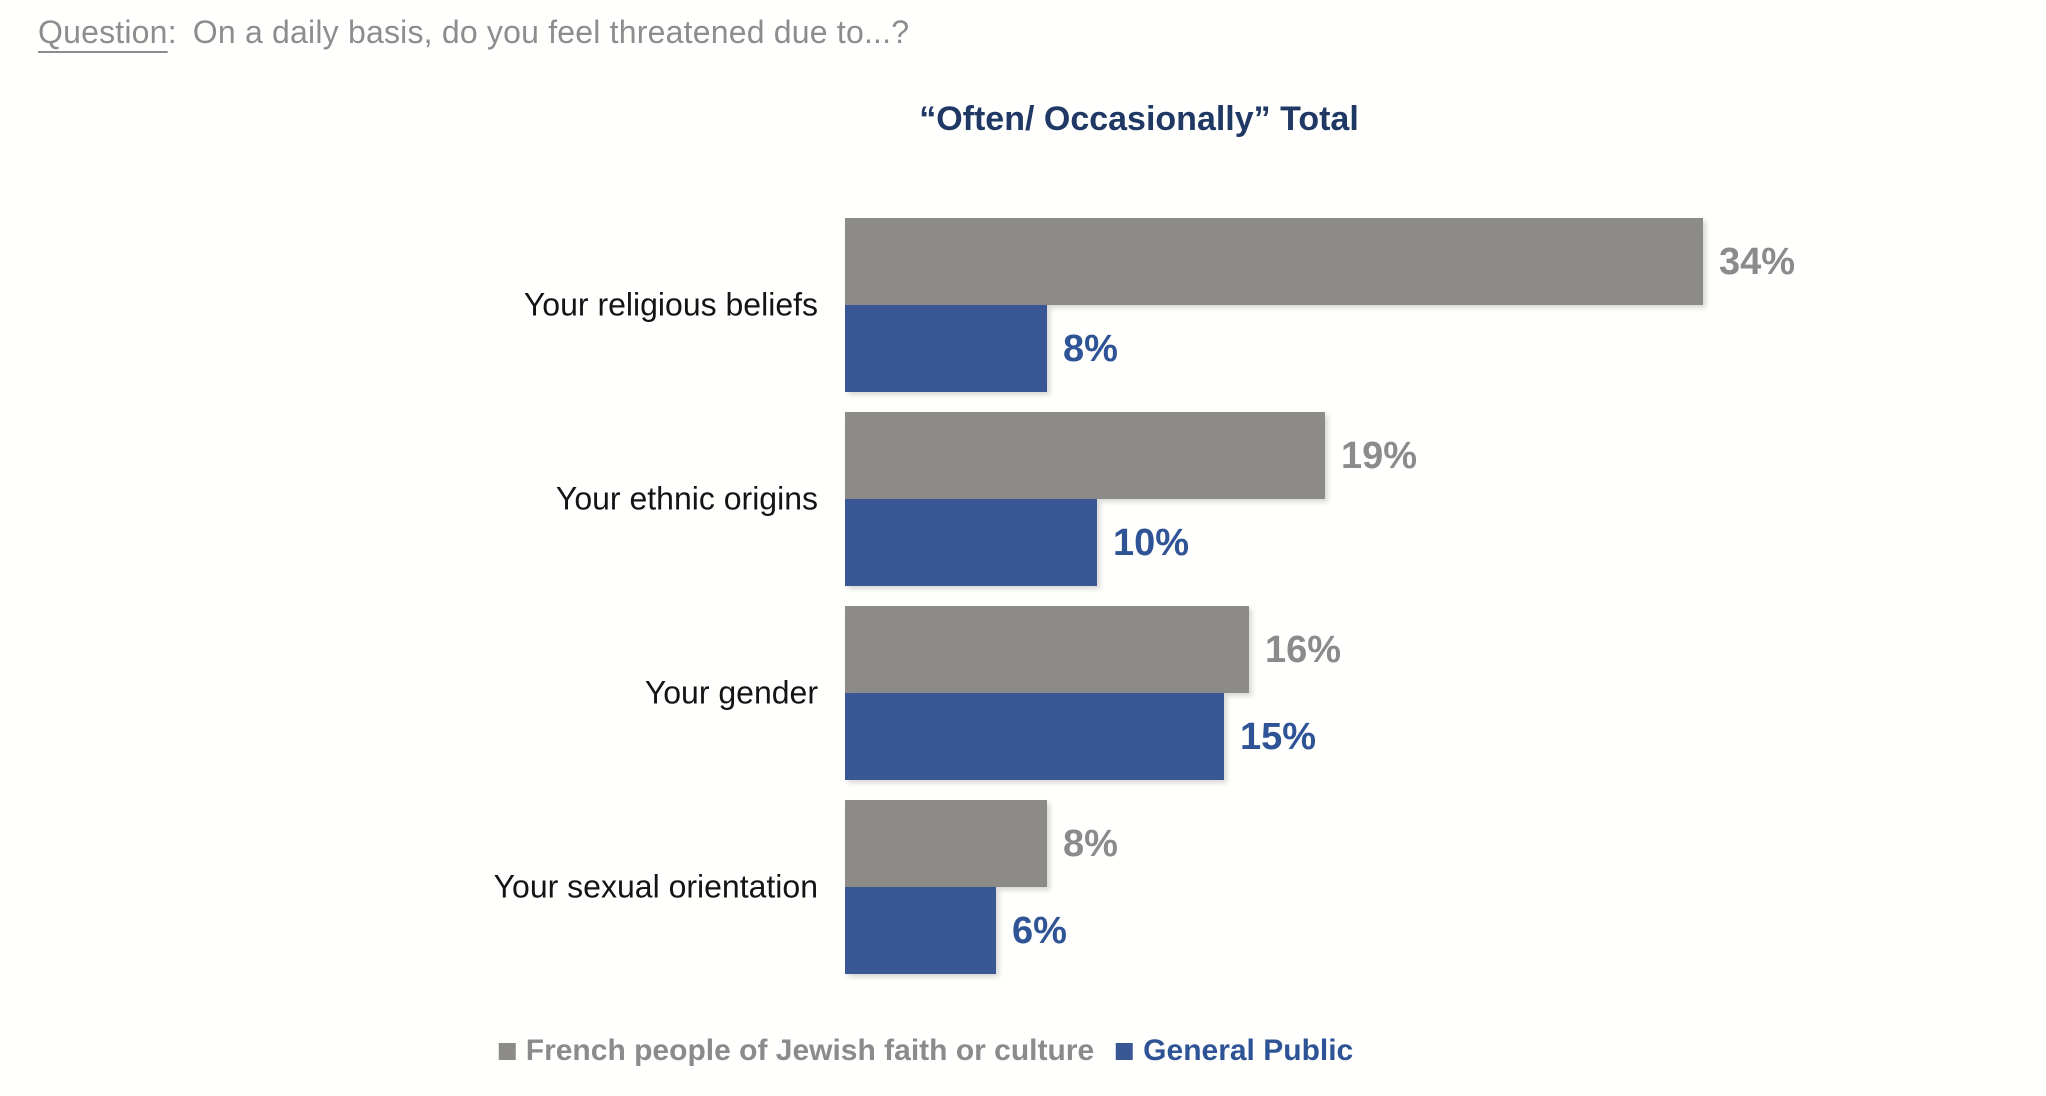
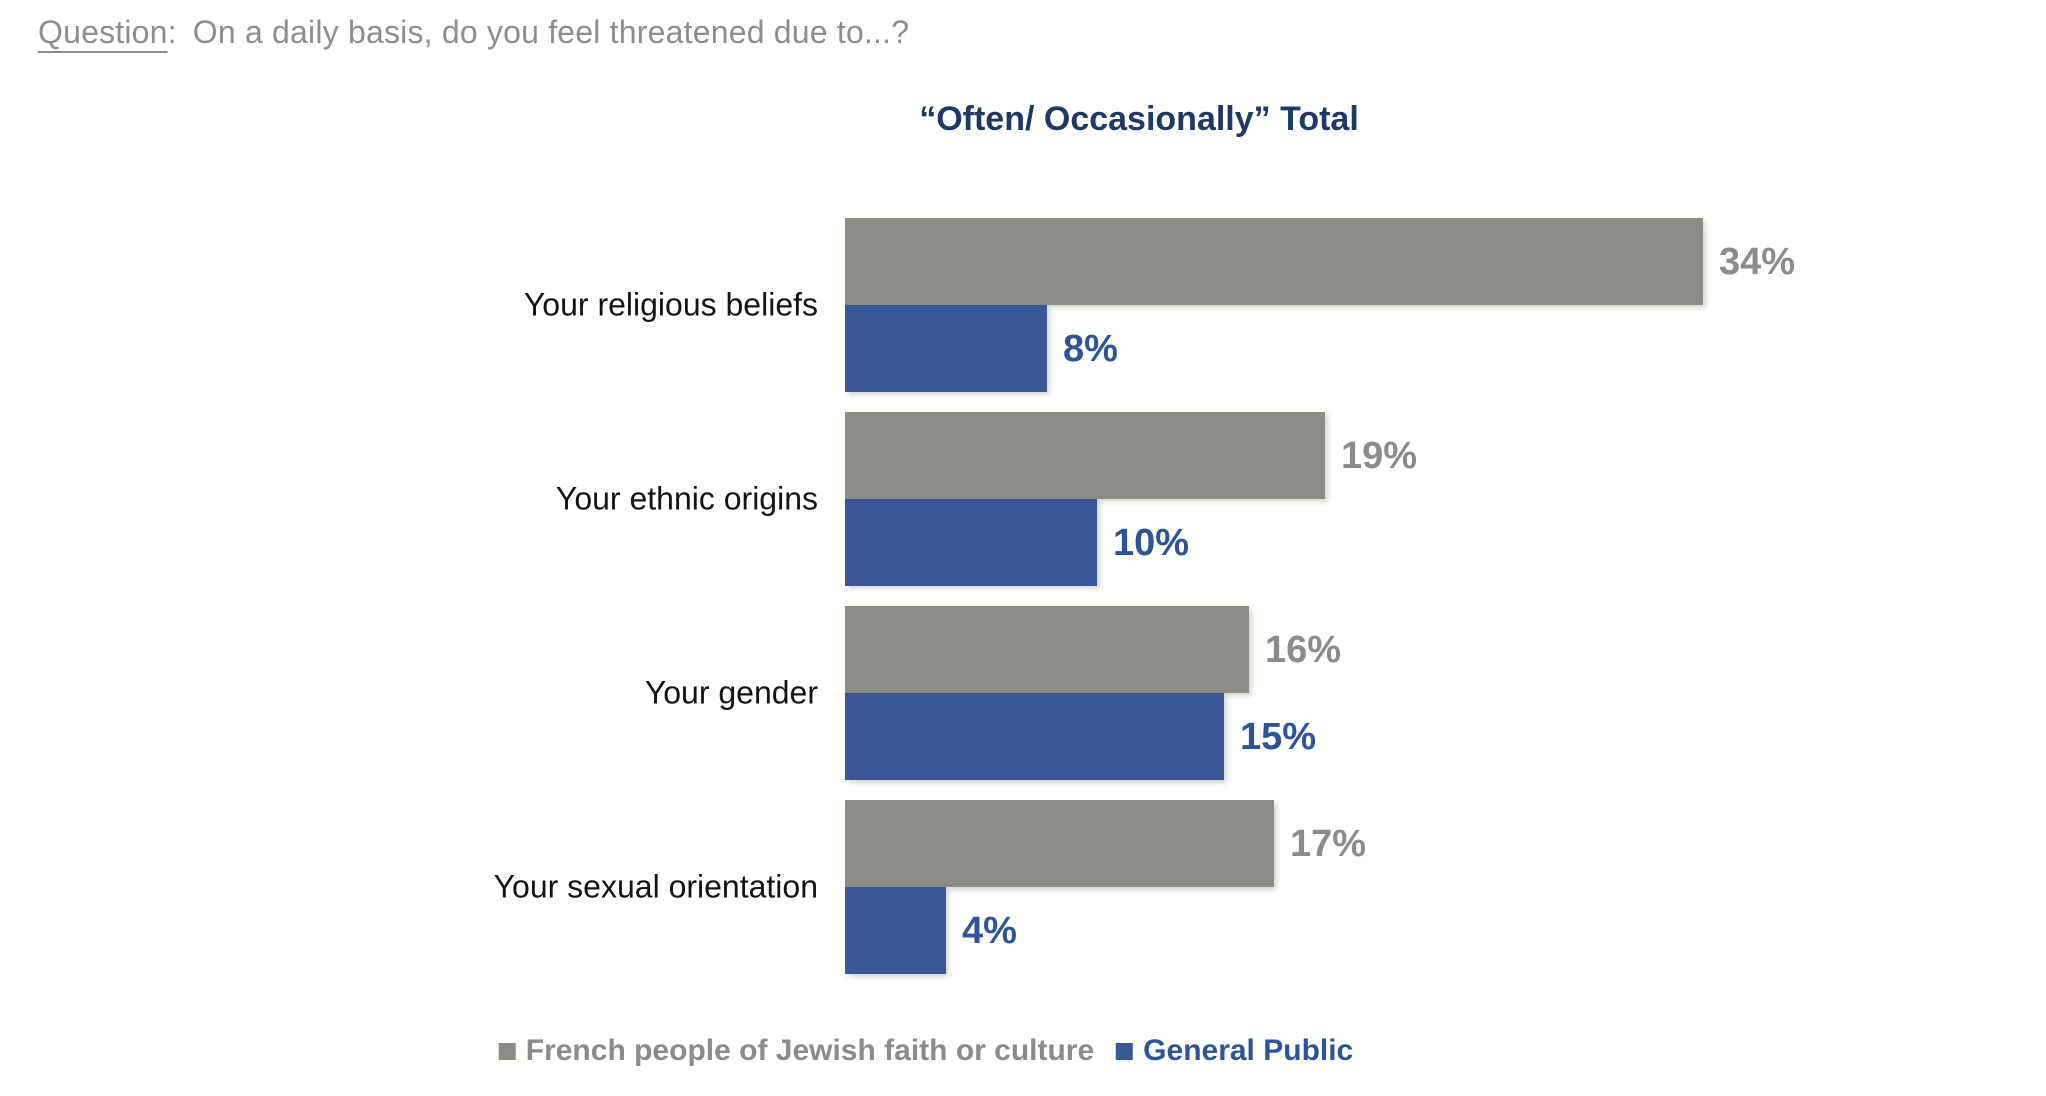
French people of Jewish faith or culture/Your sexual orientation: 8% -> 17%
General Public/Your sexual orientation: 6% -> 4%
